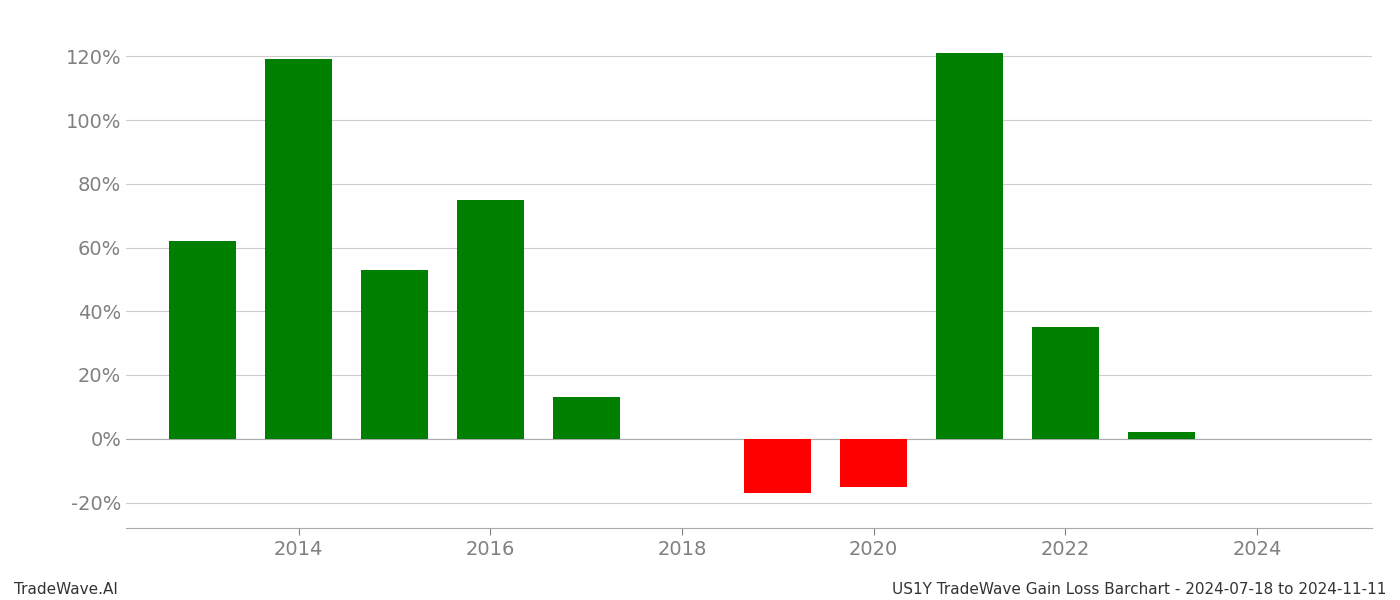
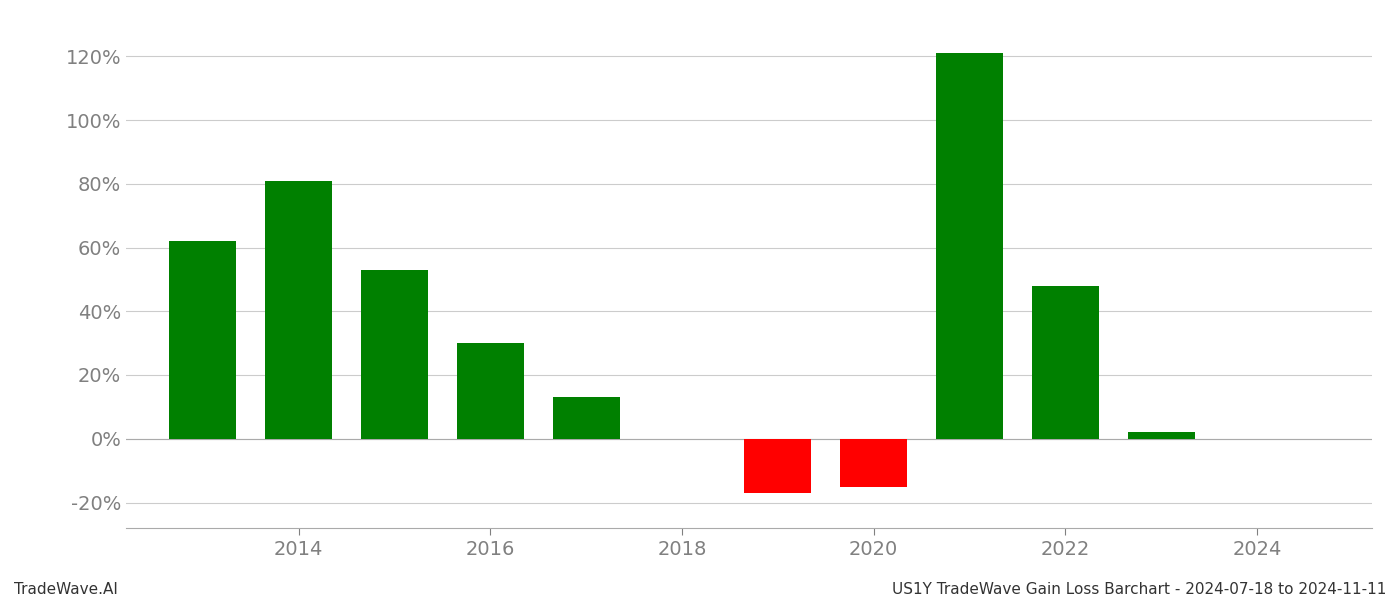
2014: 119% -> 81%
2016: 75% -> 30%
2022: 35% -> 48%
